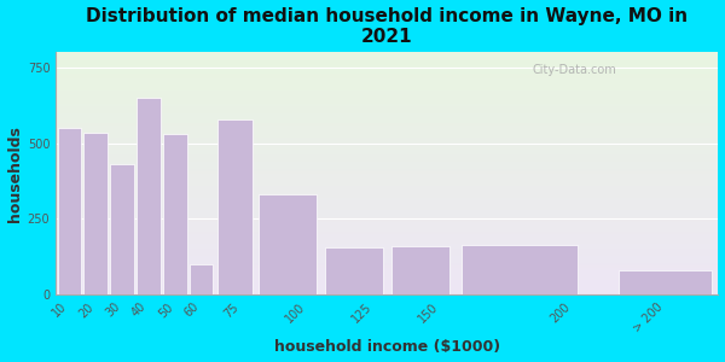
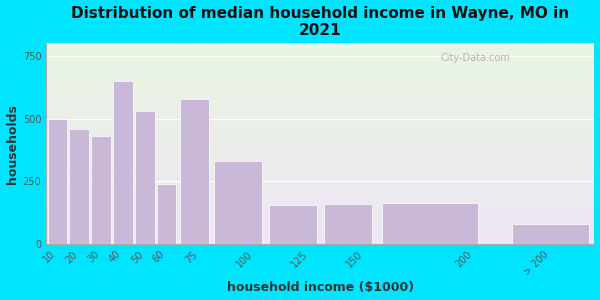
10: 550 -> 500
20: 535 -> 460
60: 100 -> 240
